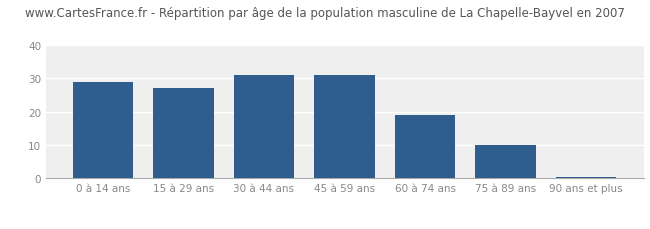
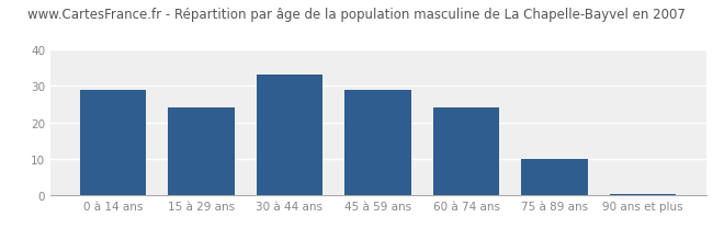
15 à 29 ans: 27.0 -> 24.0
30 à 44 ans: 31.0 -> 33.0
45 à 59 ans: 31.0 -> 29.0
60 à 74 ans: 19.0 -> 24.0
